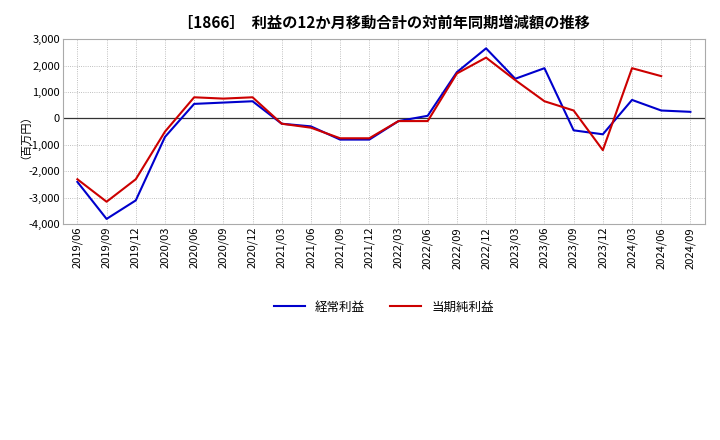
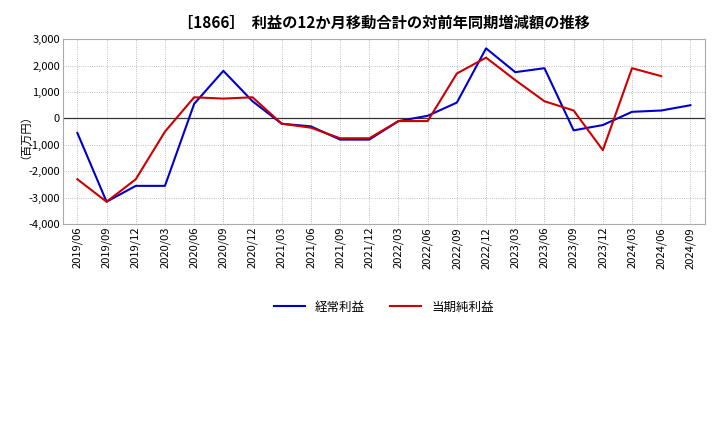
経常利益/2019/06: -2,400 -> -550
経常利益/2019/09: -3,800 -> -3,150
経常利益/2019/12: -3,100 -> -2,550
経常利益/2020/03: -700 -> -2,550
経常利益/2020/09: 600 -> 1,800
経常利益/2022/09: 1,750 -> 600
経常利益/2023/03: 1,500 -> 1,750
経常利益/2023/12: -600 -> -250
経常利益/2024/03: 700 -> 250
経常利益/2024/09: 250 -> 500
